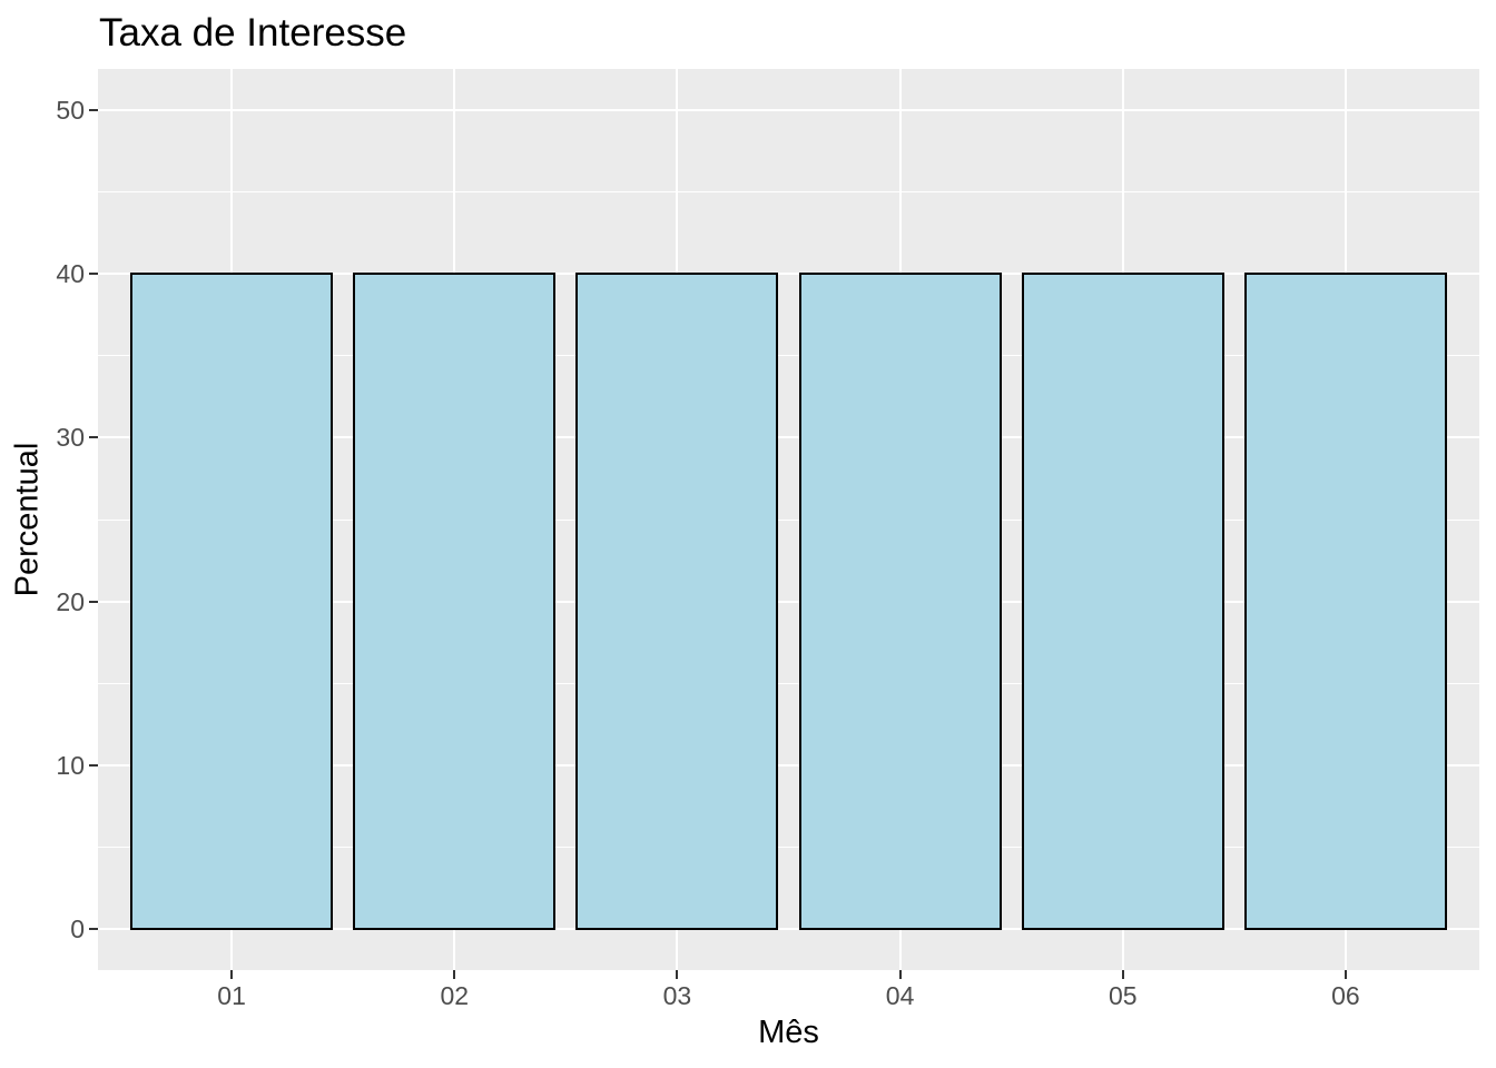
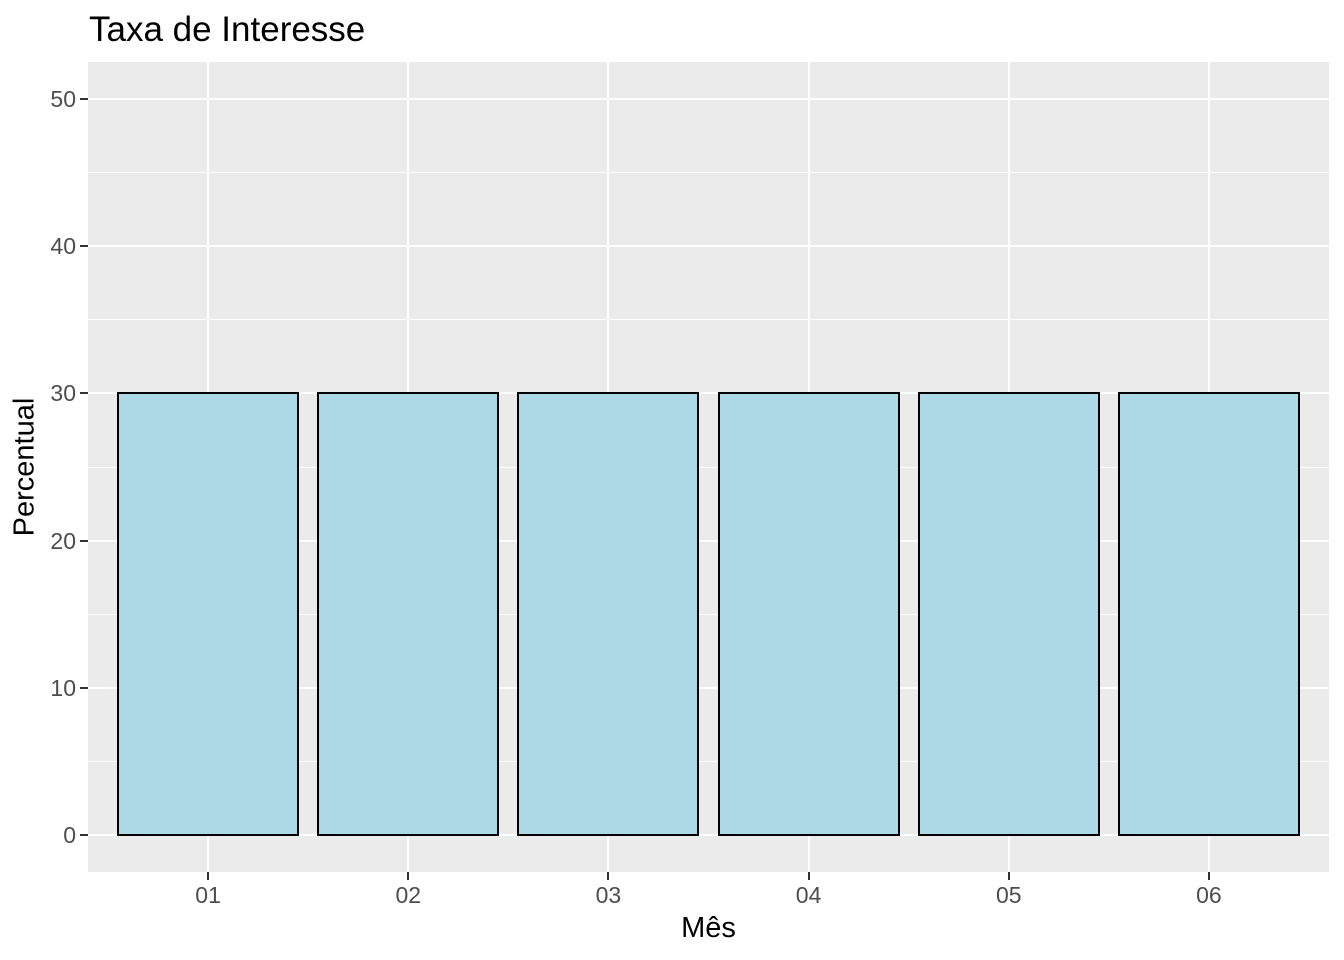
01: 40 -> 30
02: 40 -> 30
03: 40 -> 30
04: 40 -> 30
05: 40 -> 30
06: 40 -> 30
